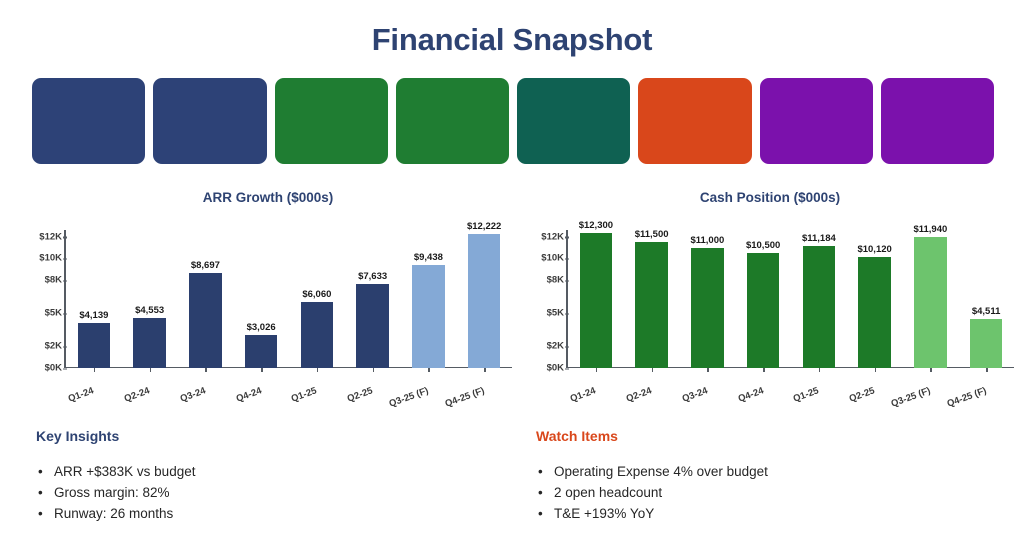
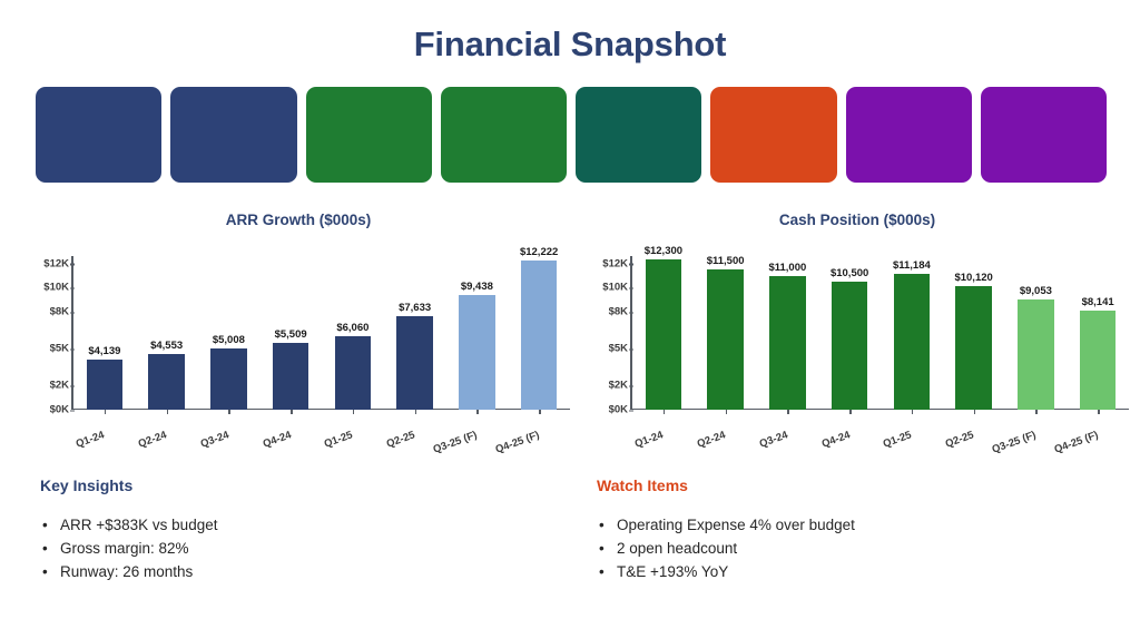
ARR Growth ($000s)/Q3-24: $8,697 -> $5,008
ARR Growth ($000s)/Q4-24: $3,026 -> $5,509
Cash Position ($000s)/Q3-25 (F): $11,940 -> $9,053
Cash Position ($000s)/Q4-25 (F): $4,511 -> $8,141
